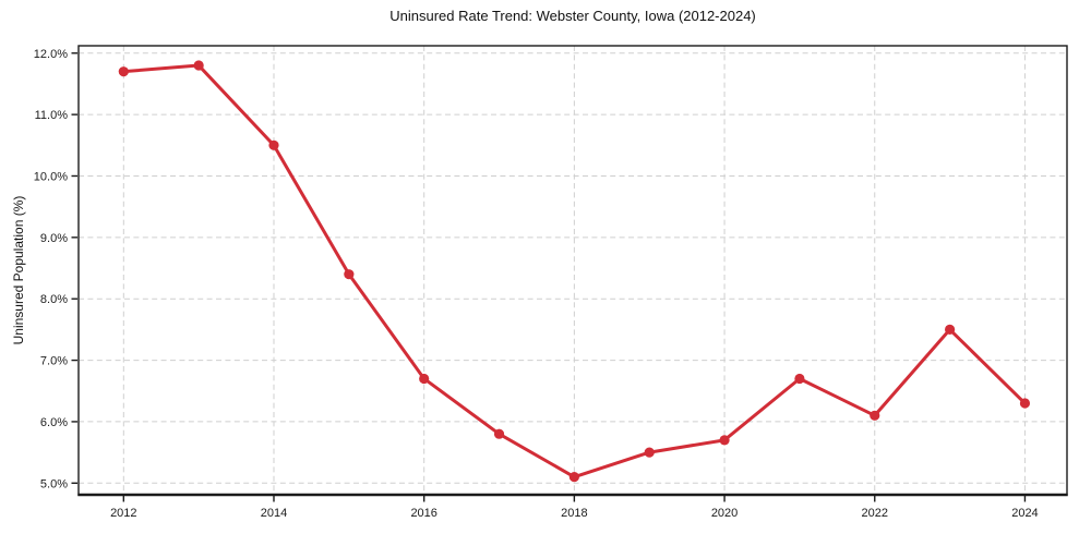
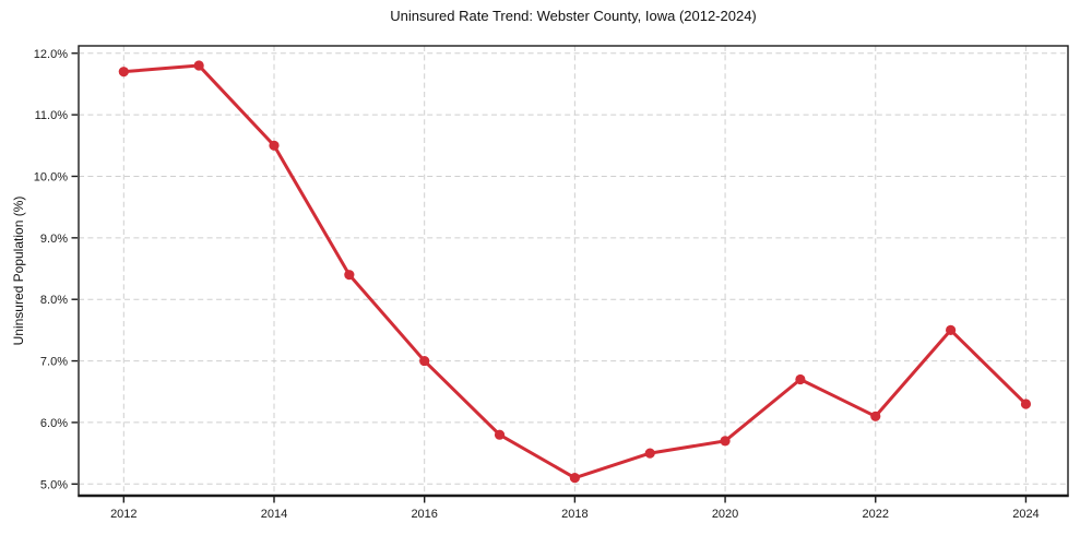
2016: 6.7% -> 7.0%
